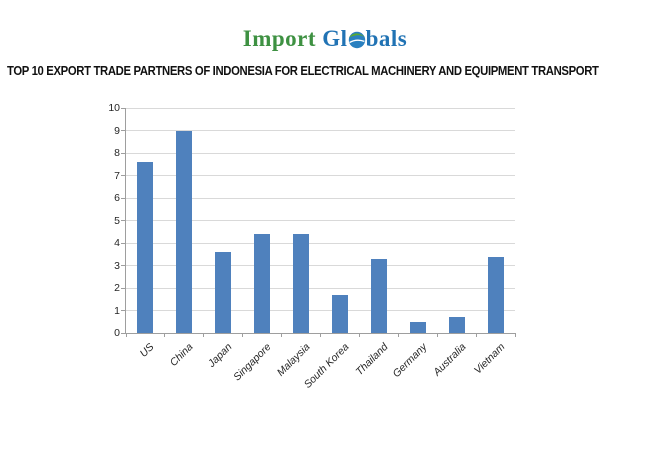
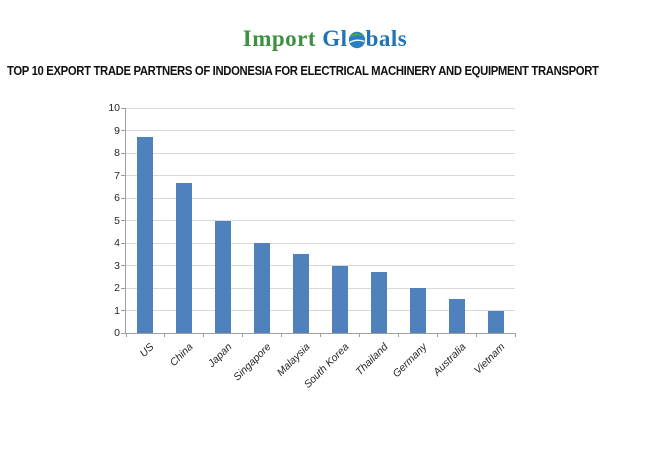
US: 7.6 -> 8.7
China: 9.0 -> 6.7
Japan: 3.6 -> 5.0
Singapore: 4.4 -> 4.0
Malaysia: 4.4 -> 3.5
South Korea: 1.7 -> 3.0
Thailand: 3.3 -> 2.7
Germany: 0.5 -> 2.0
Australia: 0.7 -> 1.5
Vietnam: 3.4 -> 1.0
